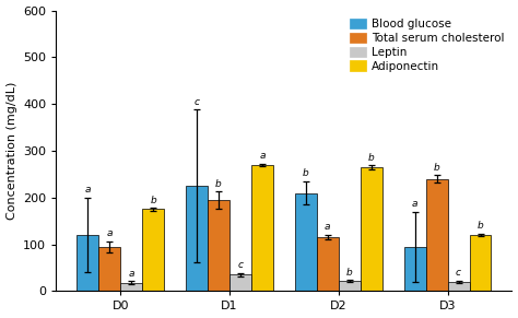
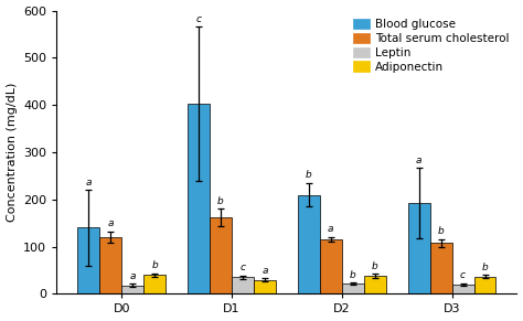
Blood glucose/D0: 120 -> 140
Total serum cholesterol/D0: 95 -> 120
Adiponectin/D0: 175 -> 40
Blood glucose/D1: 225 -> 403
Total serum cholesterol/D1: 195 -> 162
Adiponectin/D1: 270 -> 30
Adiponectin/D2: 265 -> 38
Blood glucose/D3: 95 -> 192
Total serum cholesterol/D3: 240 -> 108
Adiponectin/D3: 120 -> 37
